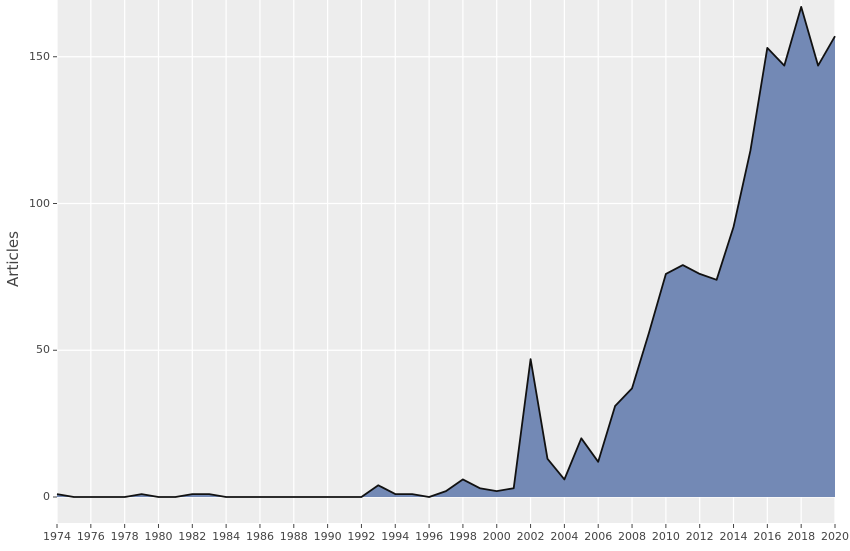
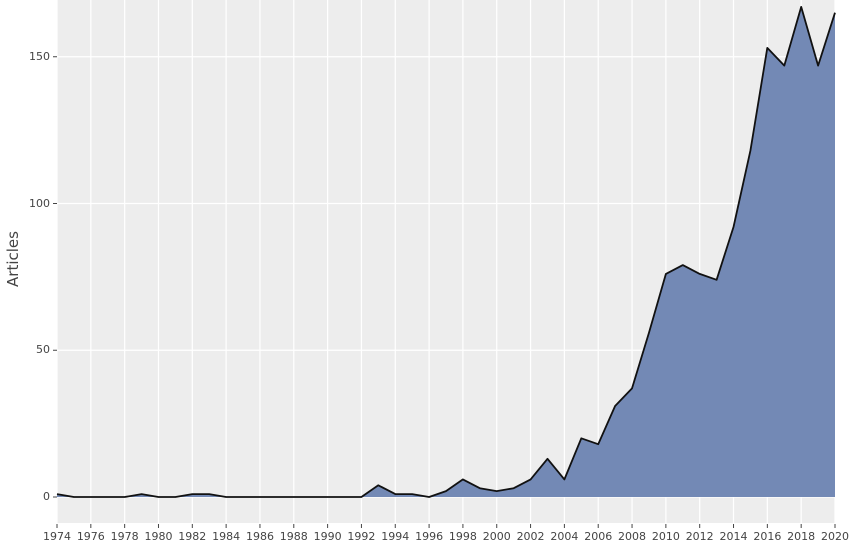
2002: 47 -> 6
2006: 12 -> 18
2020: 157 -> 165
